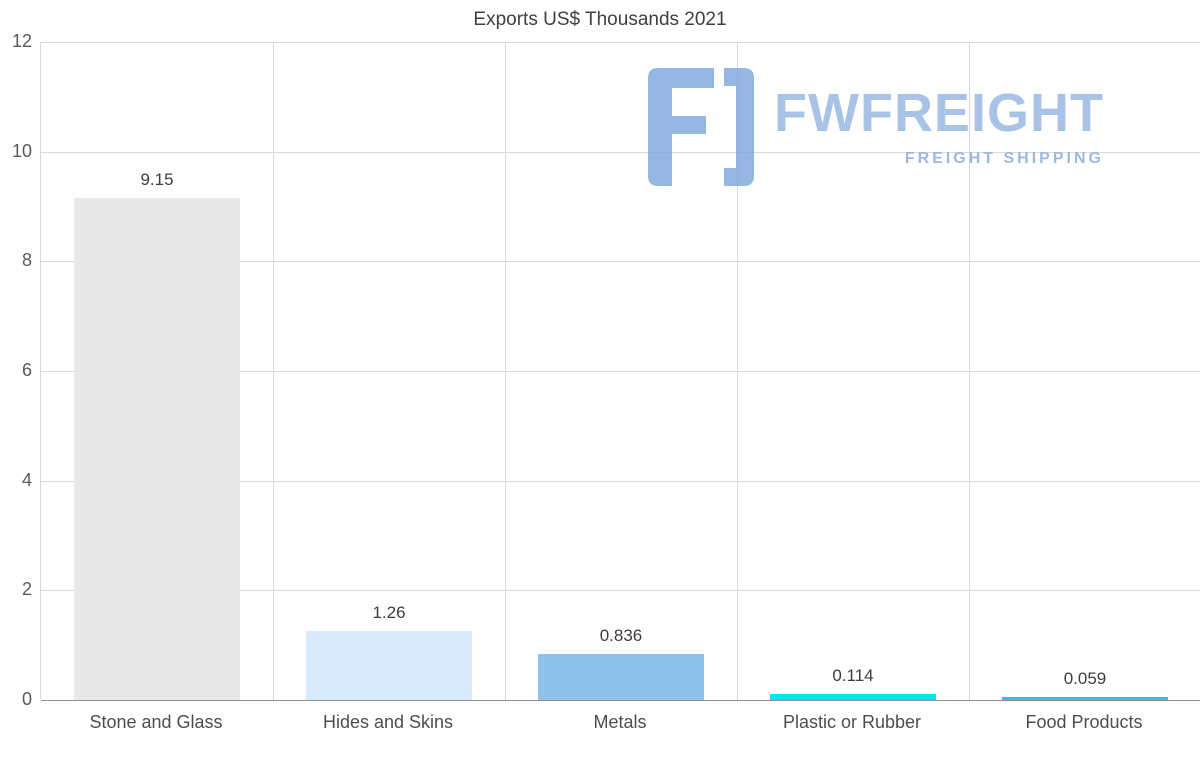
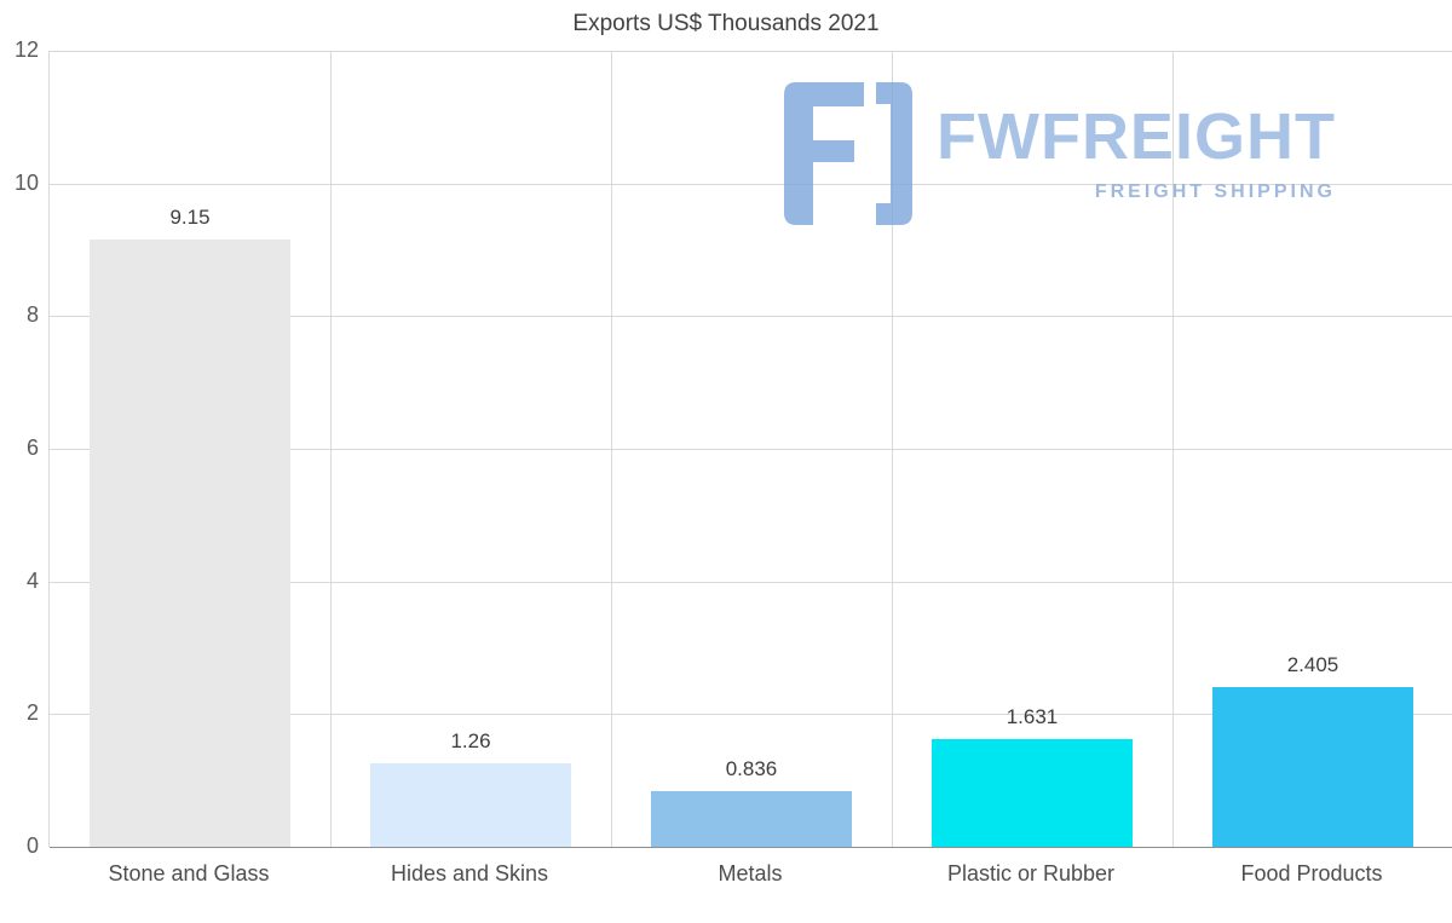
Plastic or Rubber: 0.114 -> 1.631
Food Products: 0.059 -> 2.405
